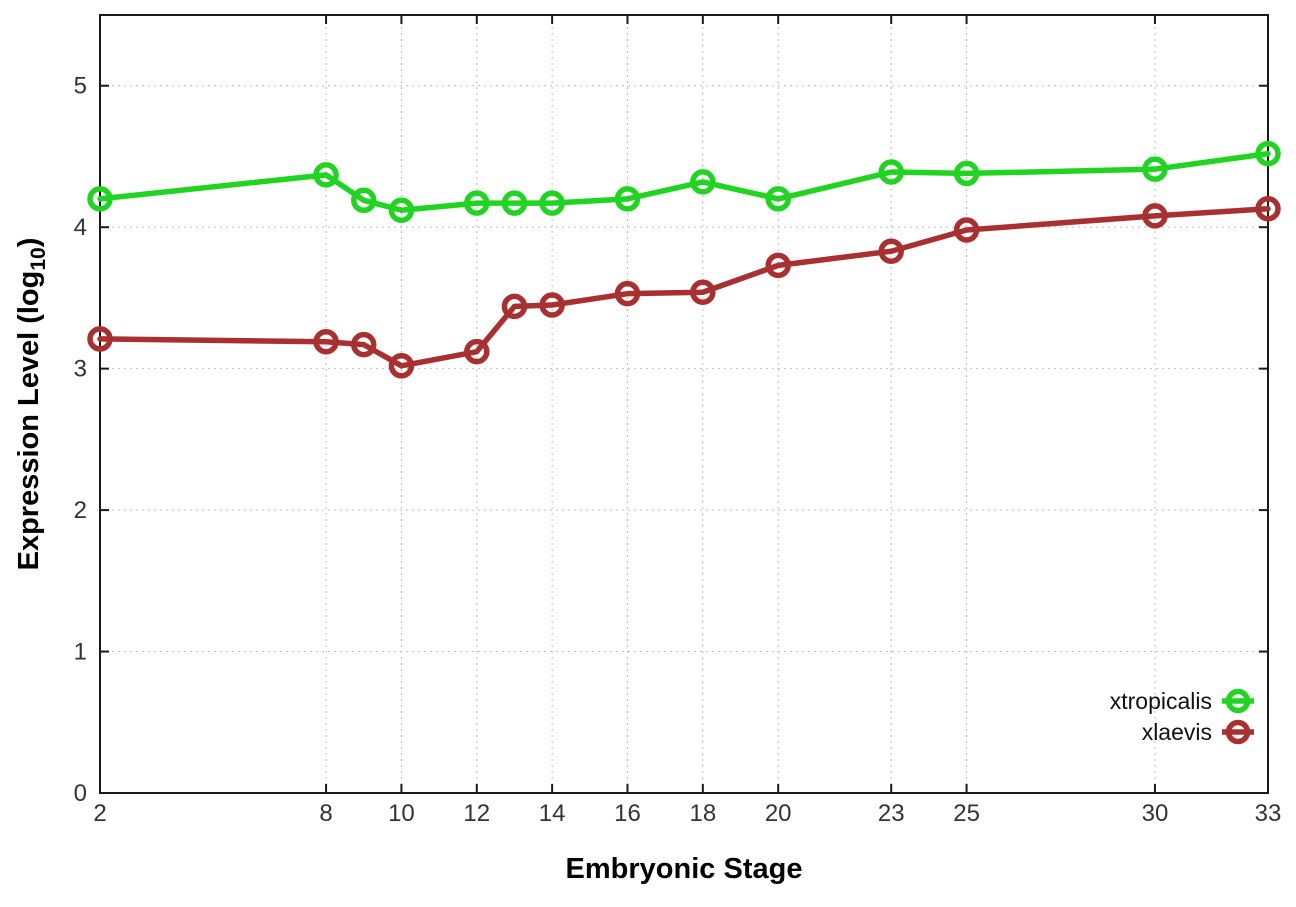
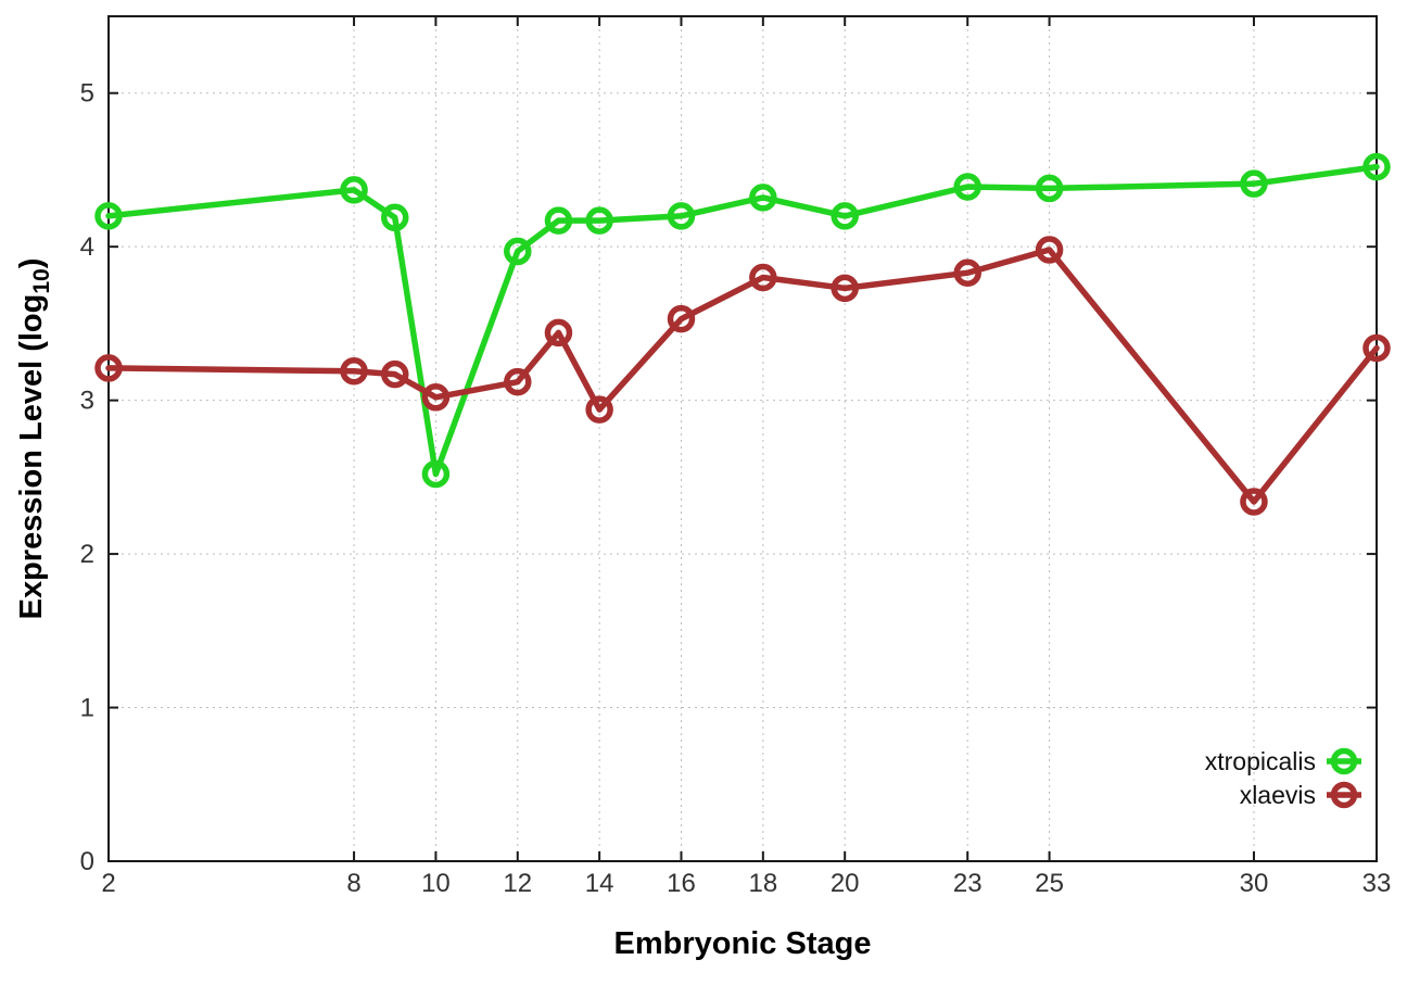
xtropicalis/10: 4.12 -> 2.52
xtropicalis/12: 4.17 -> 3.97
xlaevis/14: 3.45 -> 2.94
xlaevis/18: 3.54 -> 3.80
xlaevis/30: 4.08 -> 2.34
xlaevis/33: 4.13 -> 3.34
